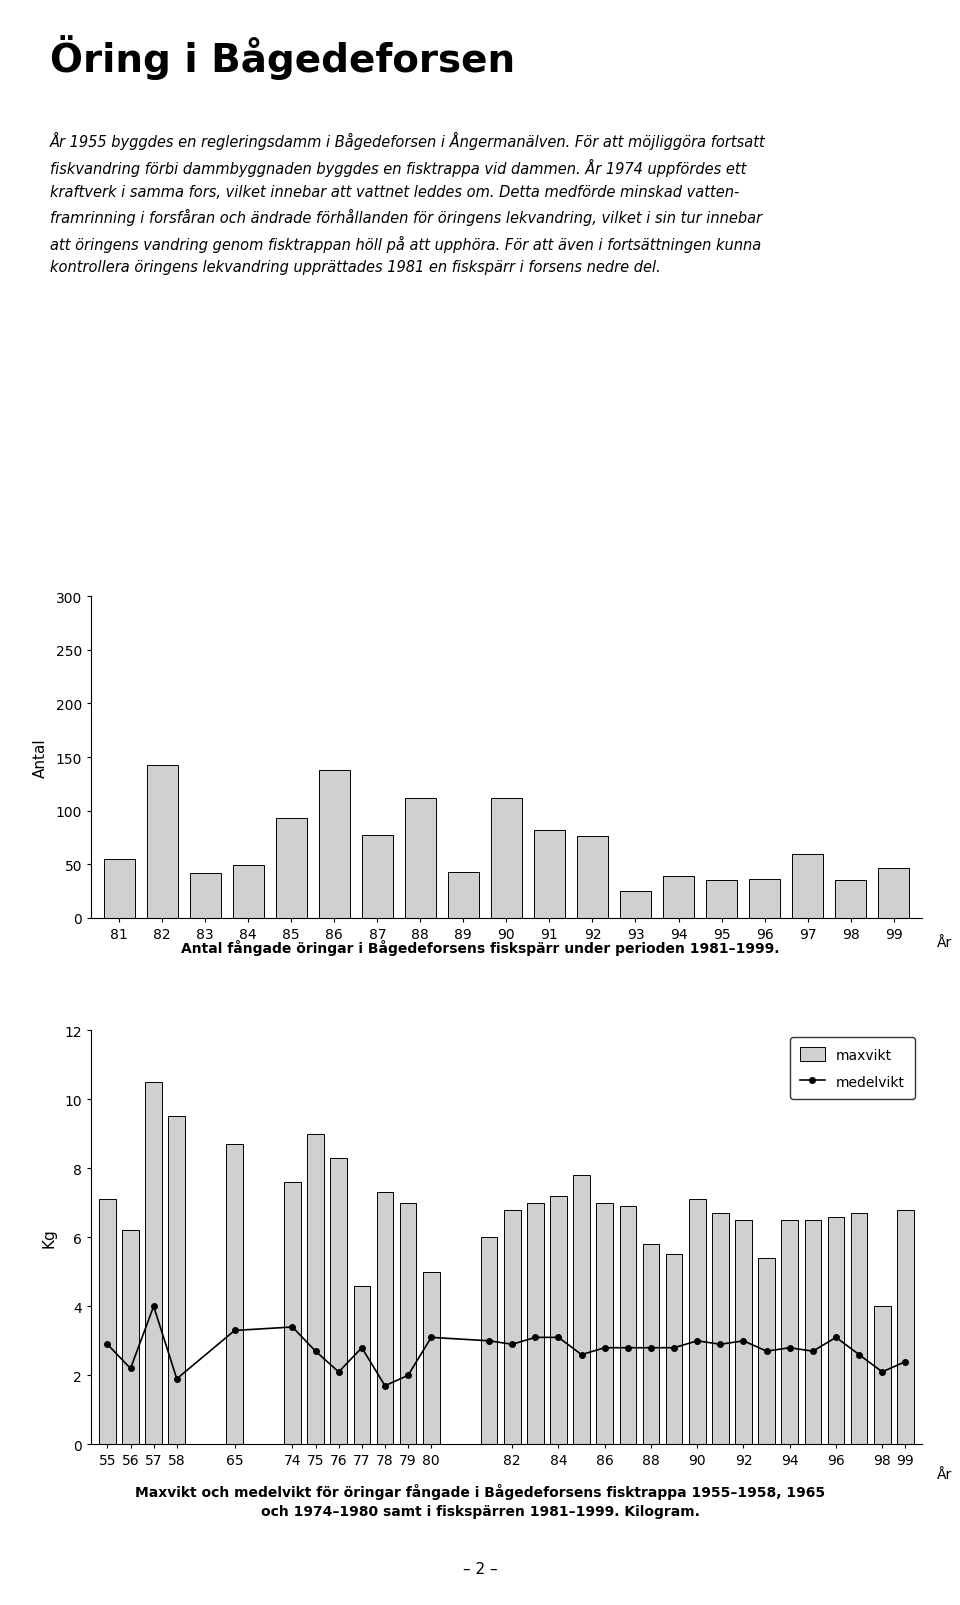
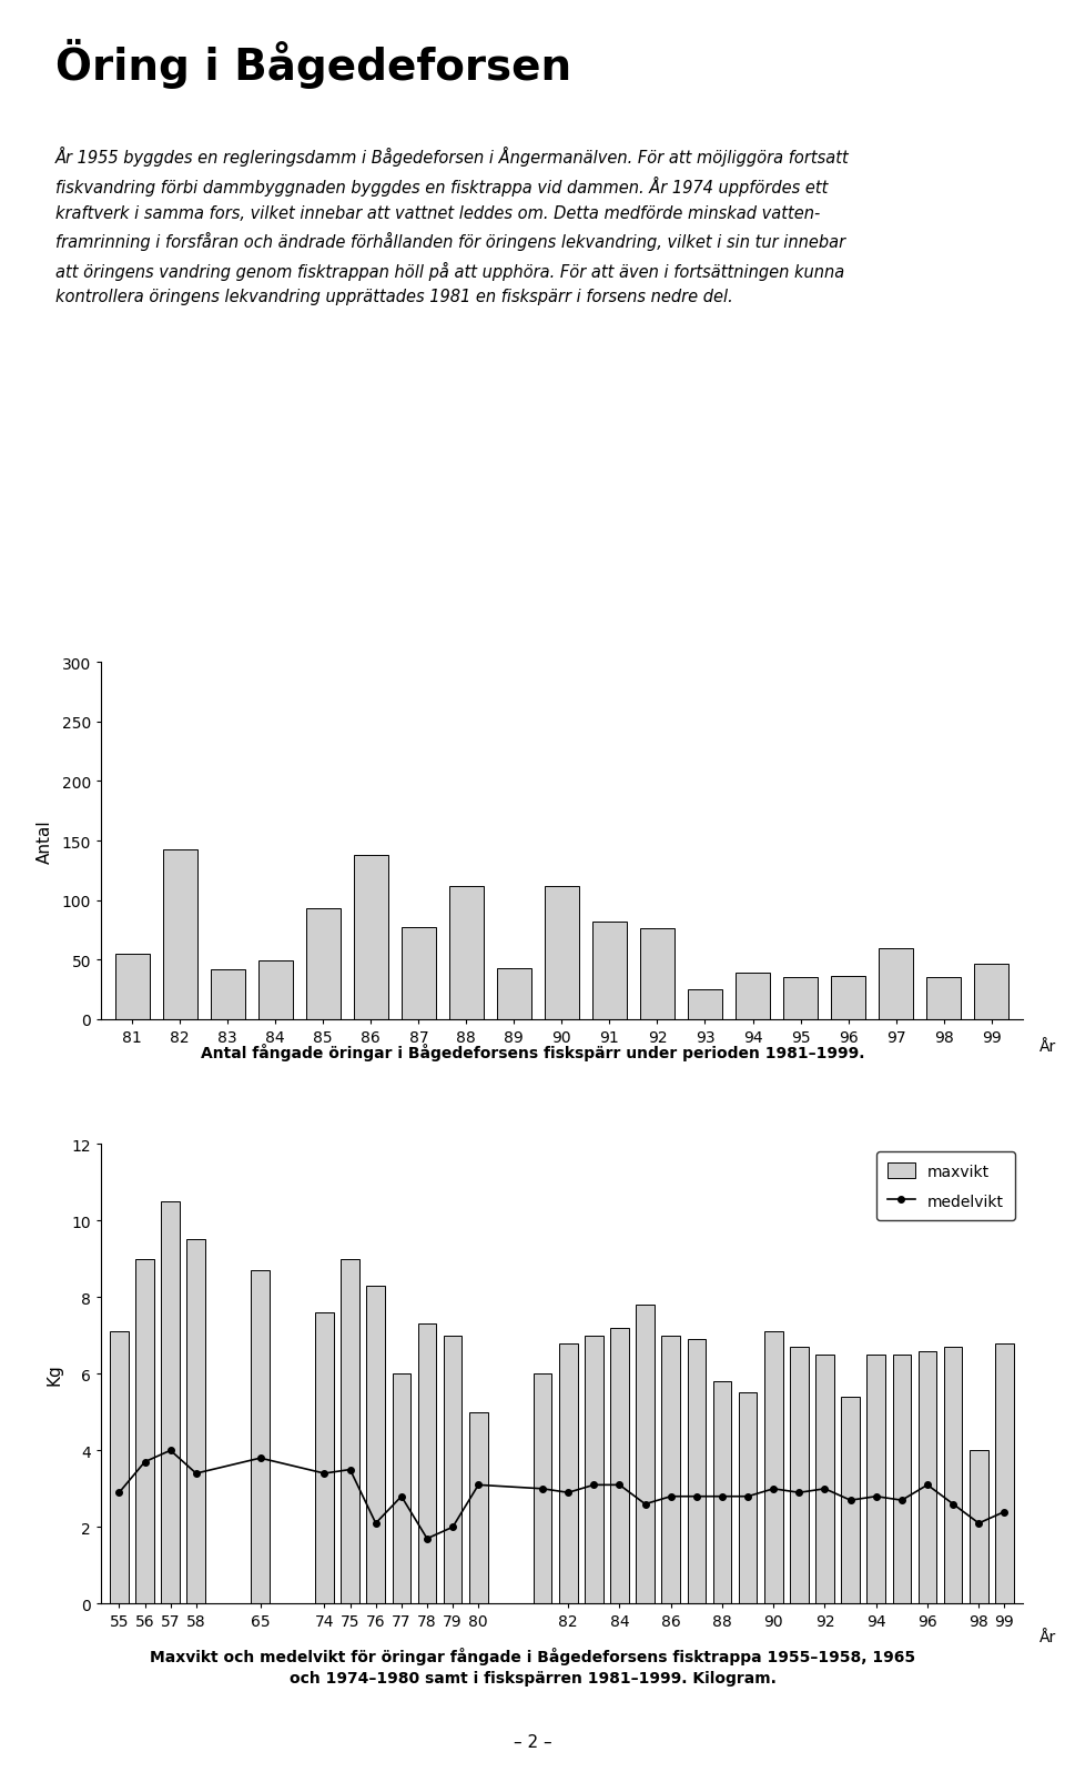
maxvikt/56: 6.2 -> 9.0
medelvikt/56: 2.2 -> 3.7
medelvikt/58: 1.9 -> 3.4
medelvikt/65: 3.3 -> 3.8
medelvikt/75: 2.7 -> 3.5
maxvikt/77: 4.6 -> 6.0
